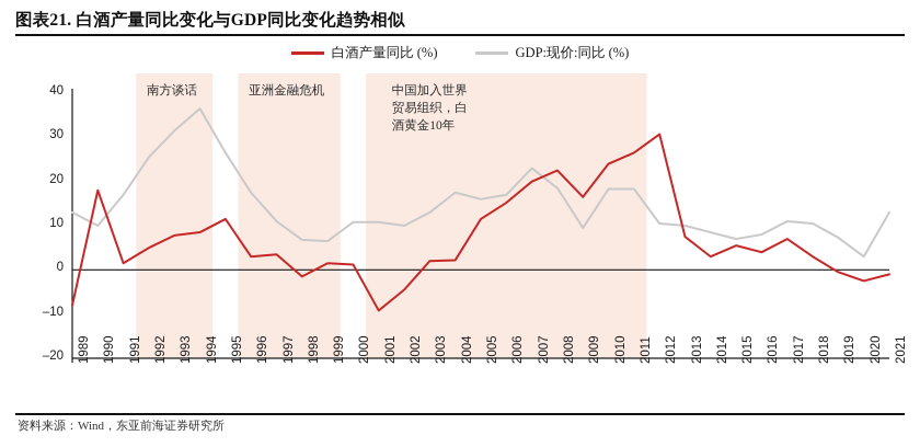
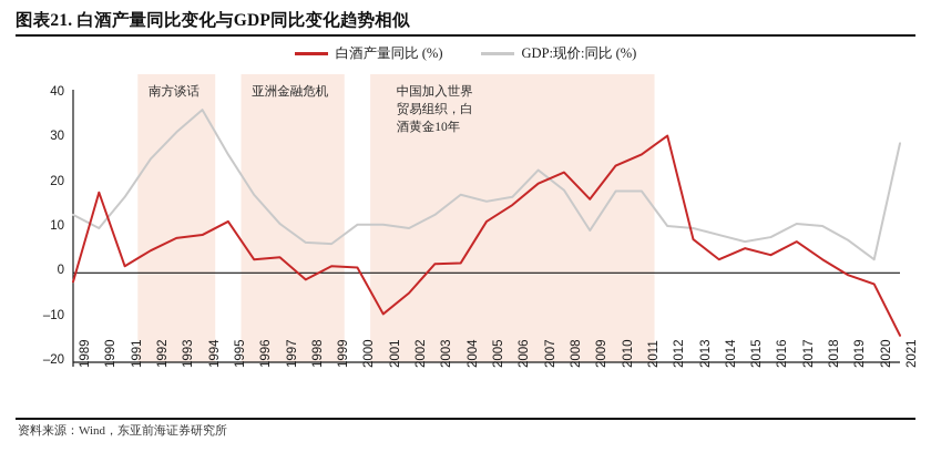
白酒产量同比 (%)/1989: -8 -> -2
白酒产量同比 (%)/2021: -1 -> -14
GDP:现价:同比 (%)/2021: 13 -> 29
